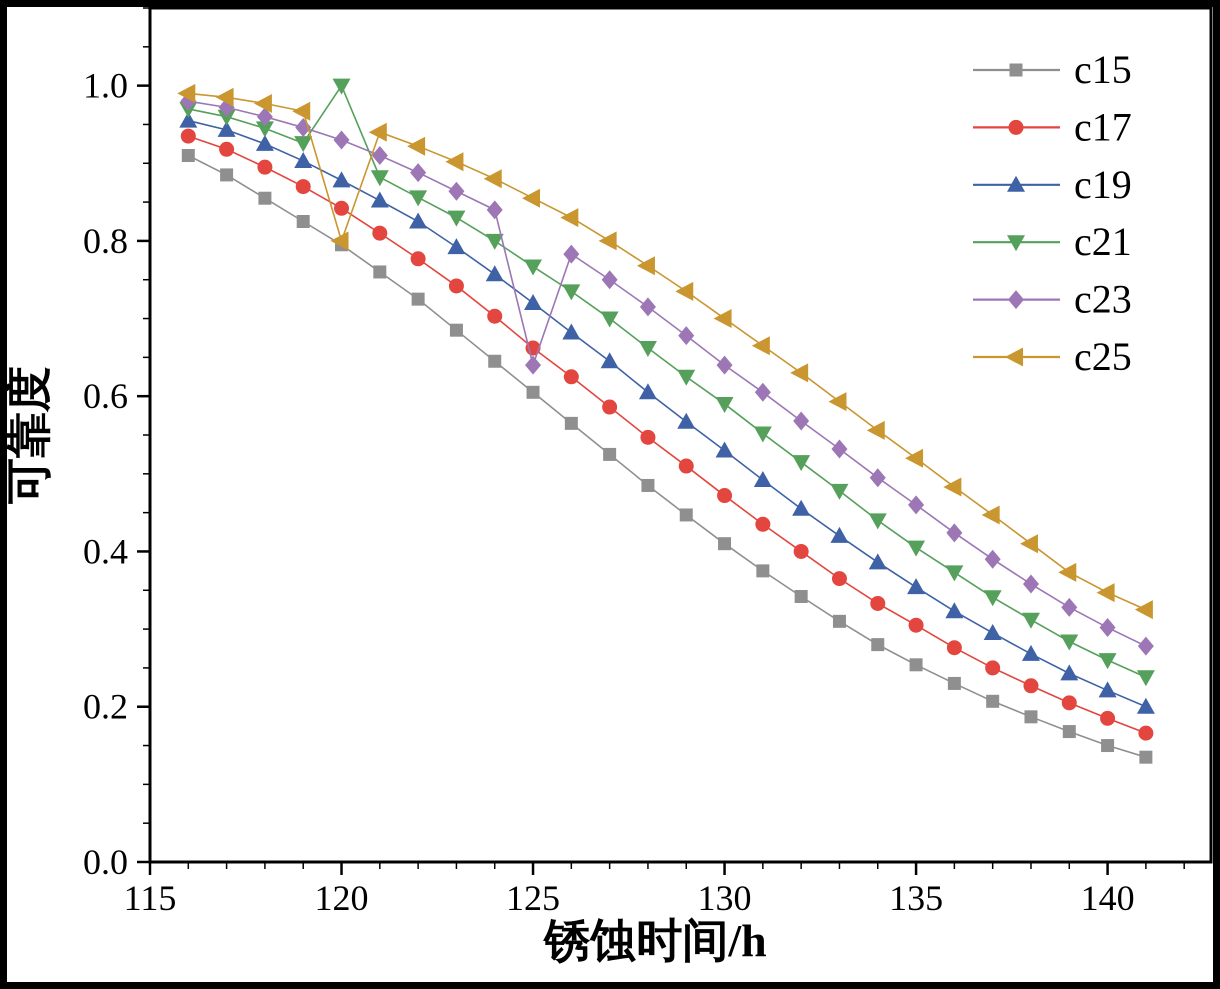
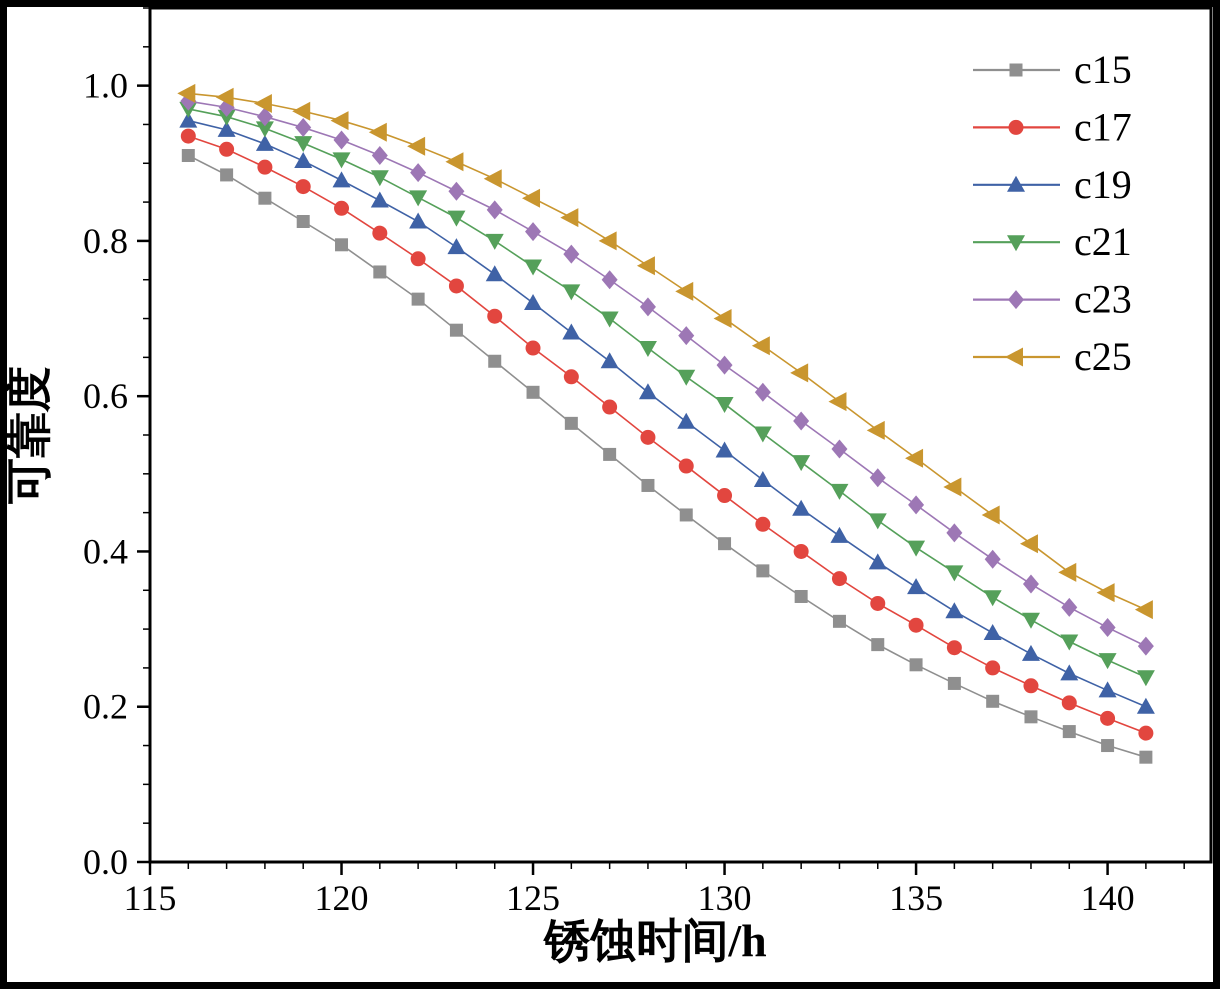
c21/120: 1.00 -> 0.91
c25/120: 0.80 -> 0.95
c23/125: 0.64 -> 0.81
